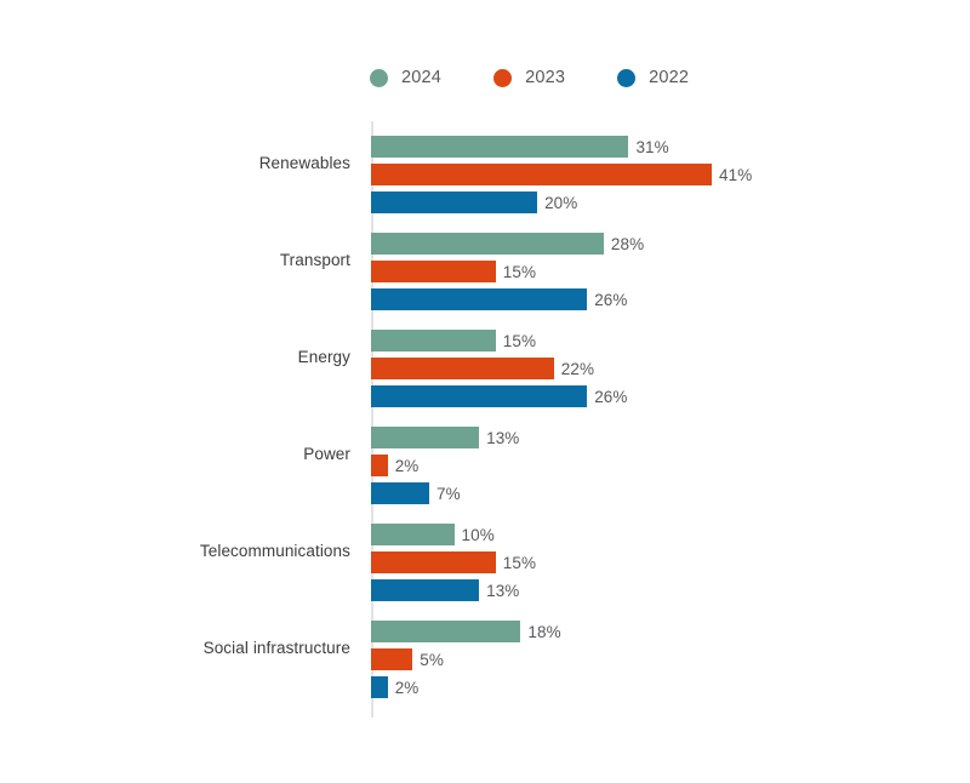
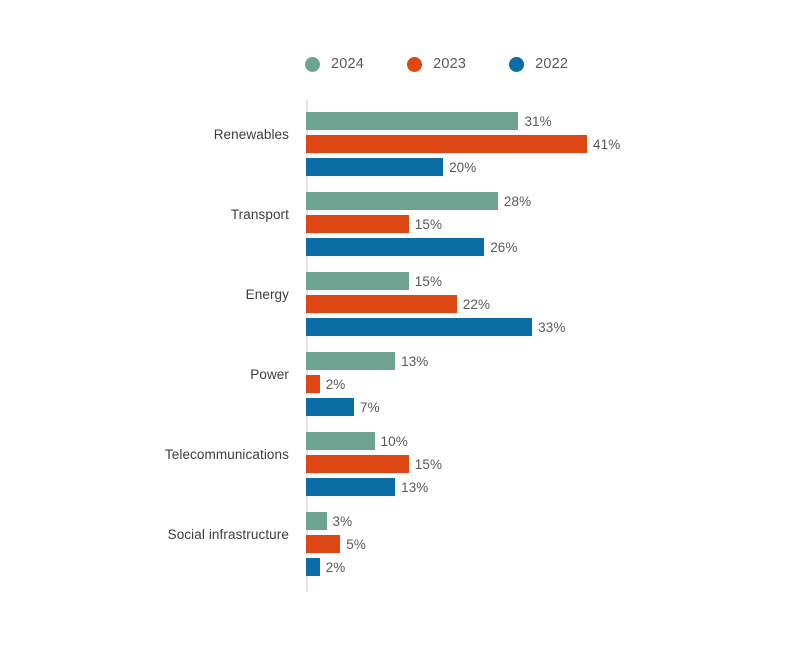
2022/Energy: 26% -> 33%
2024/Social infrastructure: 18% -> 3%
